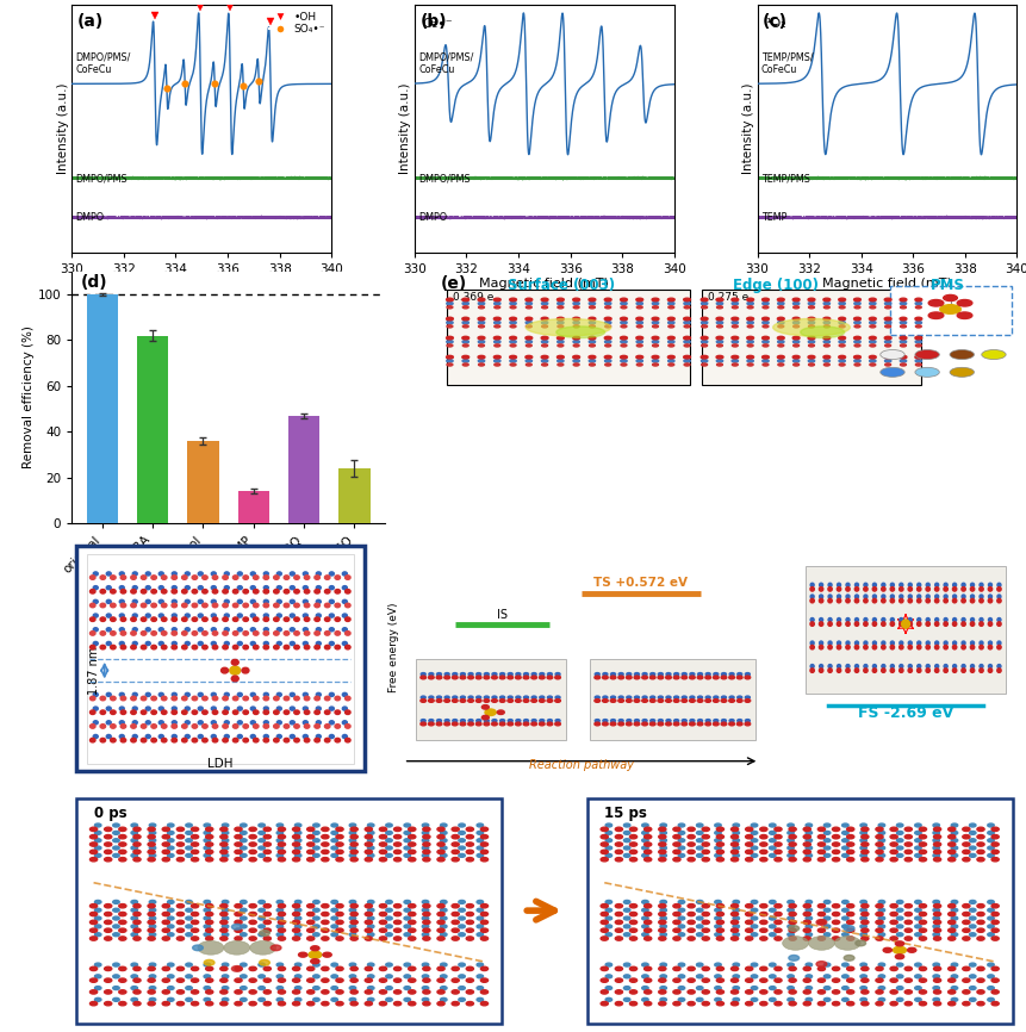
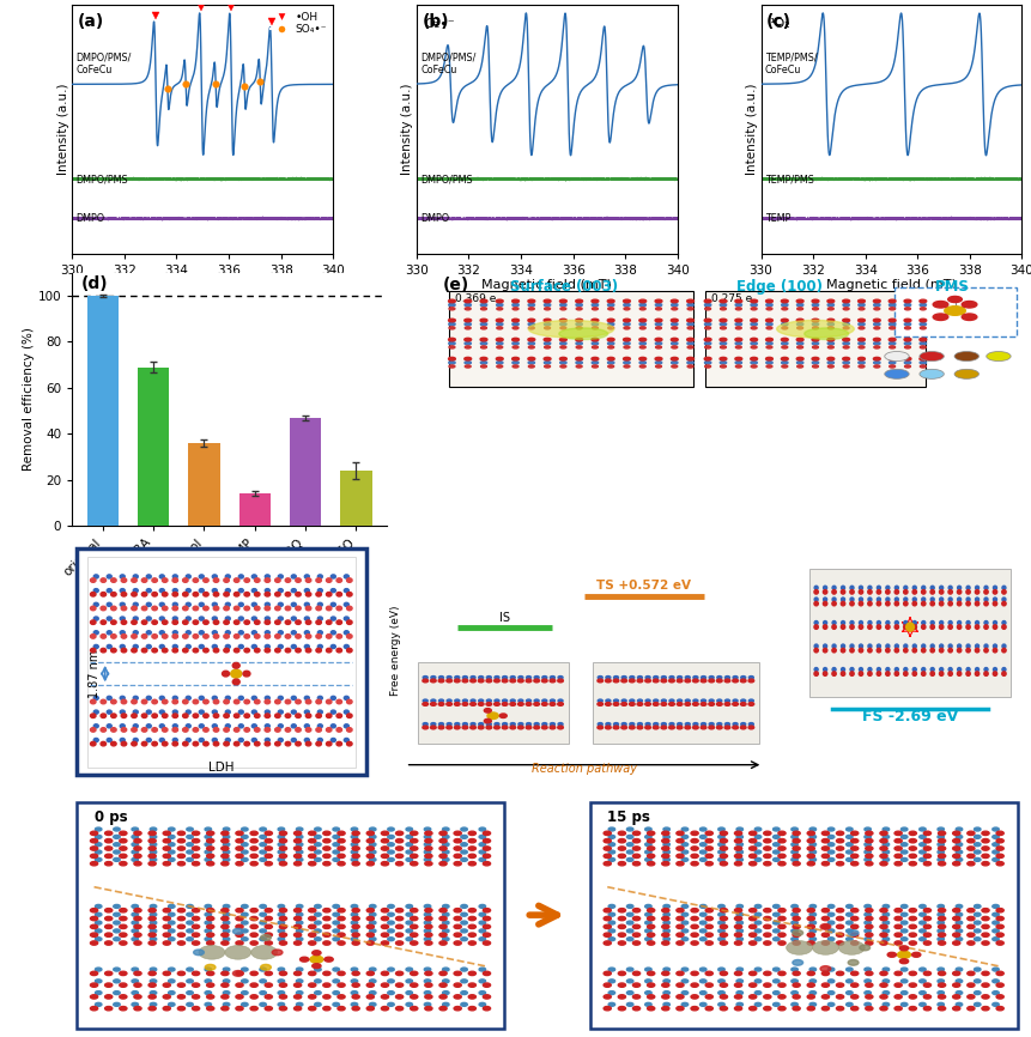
TBA: 82 -> 69
